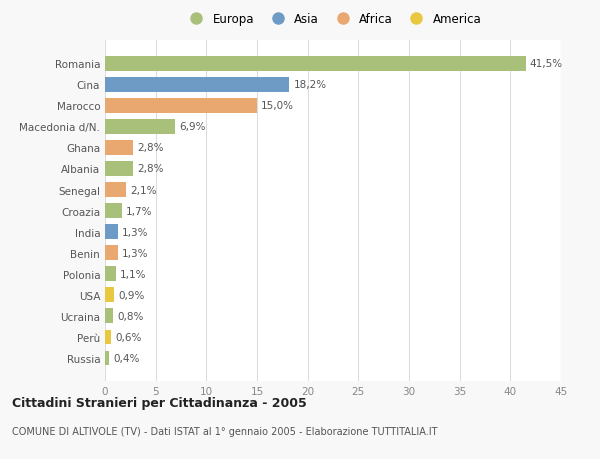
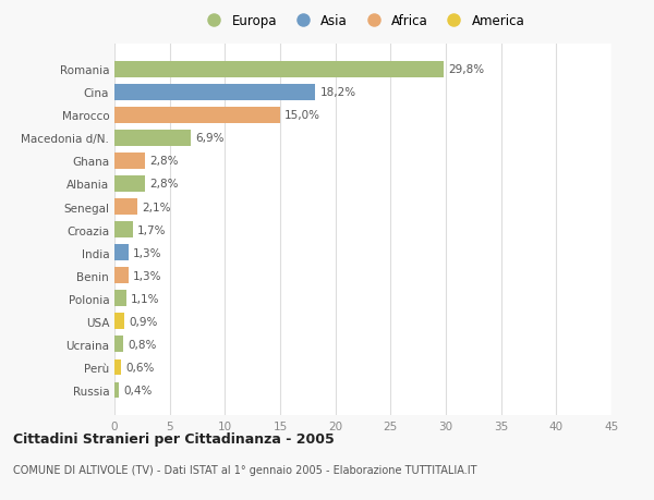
Romania: 41,5% -> 29,8%
